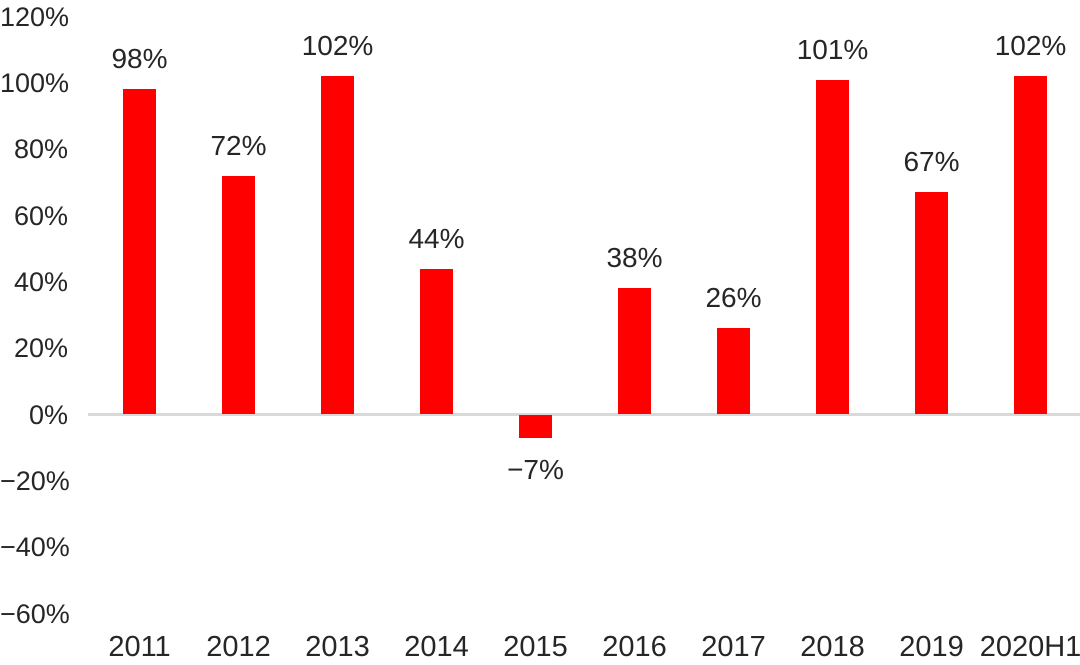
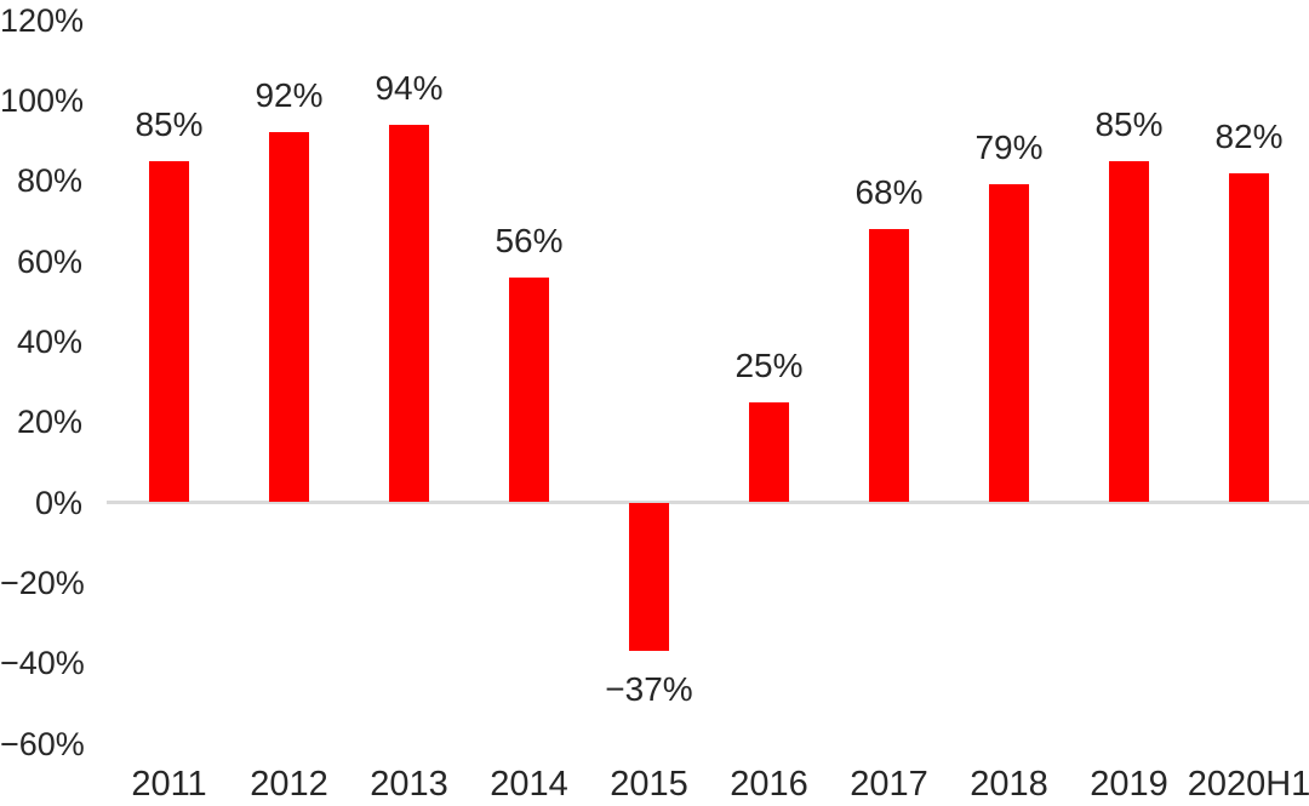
2011: 98% -> 85%
2012: 72% -> 92%
2013: 102% -> 94%
2014: 44% -> 56%
2015: −7% -> −37%
2016: 38% -> 25%
2017: 26% -> 68%
2018: 101% -> 79%
2019: 67% -> 85%
2020H1: 102% -> 82%
